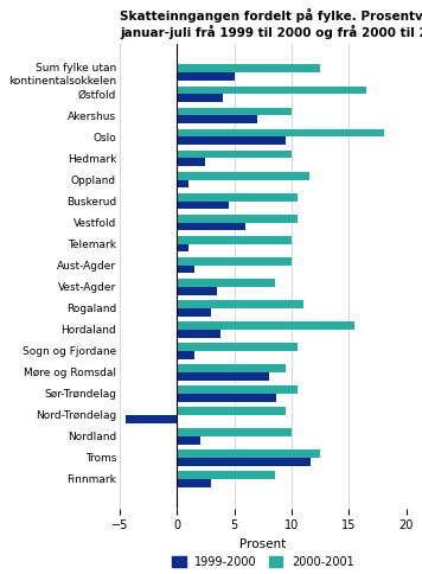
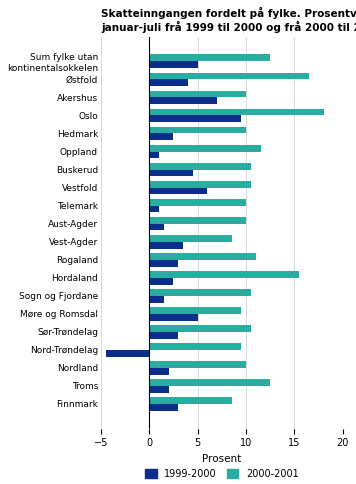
1999-2000/Hordaland: 3.8 -> 2.5
1999-2000/Møre og Romsdal: 8.0 -> 5.0
1999-2000/Sør-Trøndelag: 8.6 -> 3.0
1999-2000/Troms: 11.6 -> 2.0
